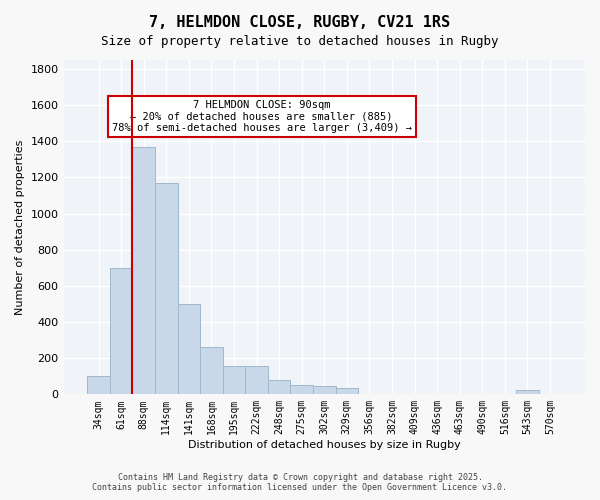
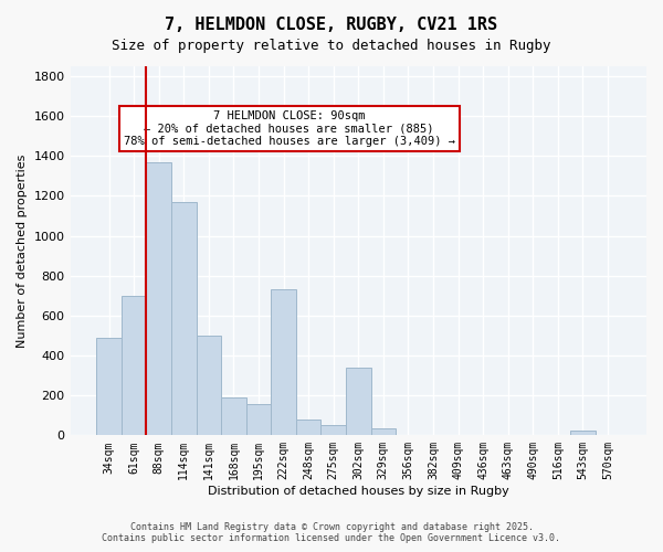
34sqm: 100 -> 490
168sqm: 260 -> 190
222sqm: 160 -> 730
302sqm: 40 -> 340
